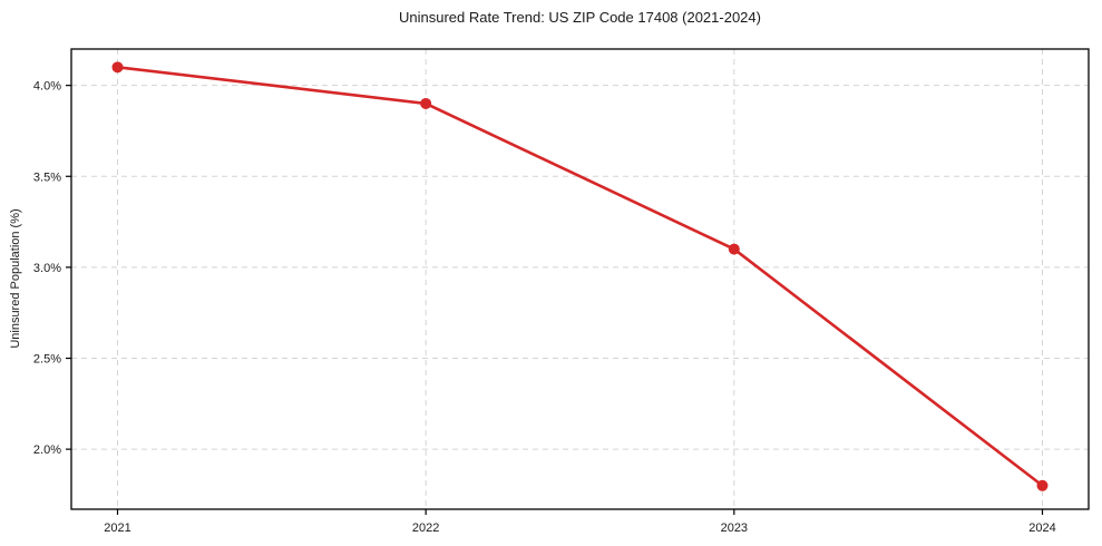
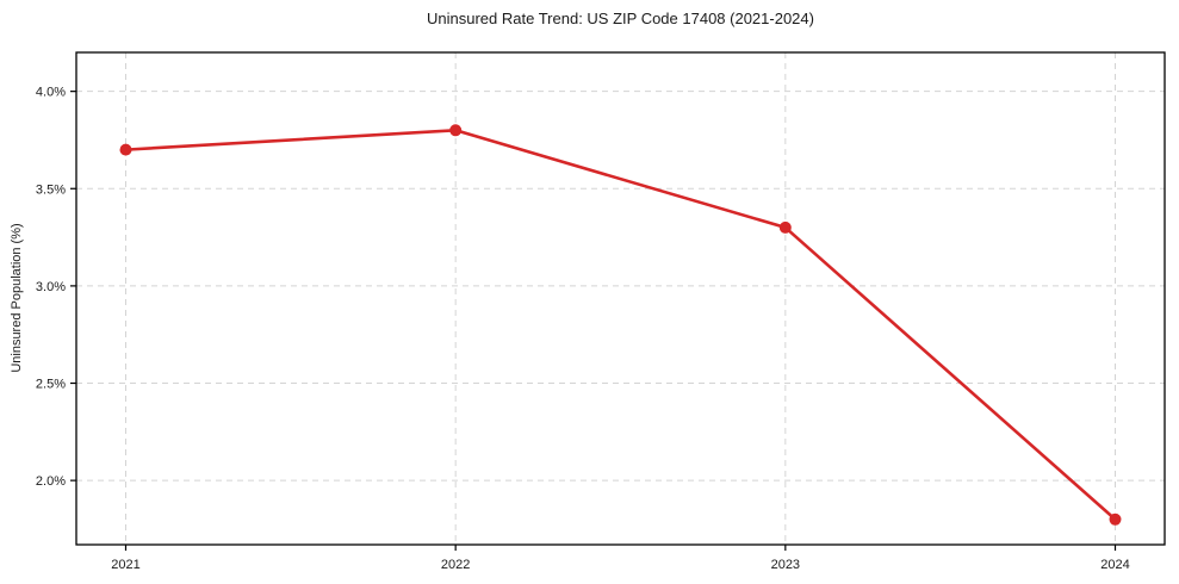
2021: 4.1% -> 3.7%
2022: 3.9% -> 3.8%
2023: 3.1% -> 3.3%
